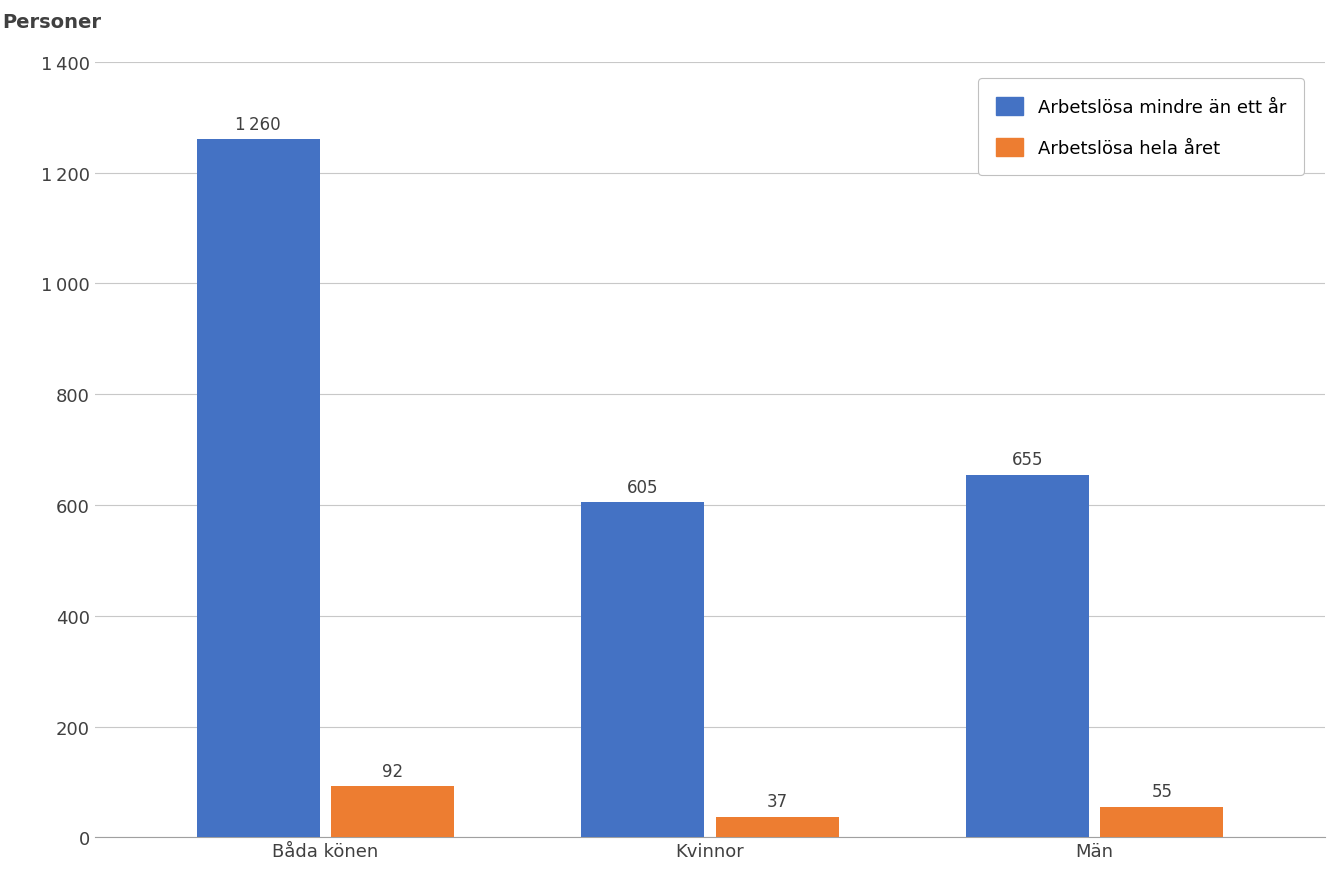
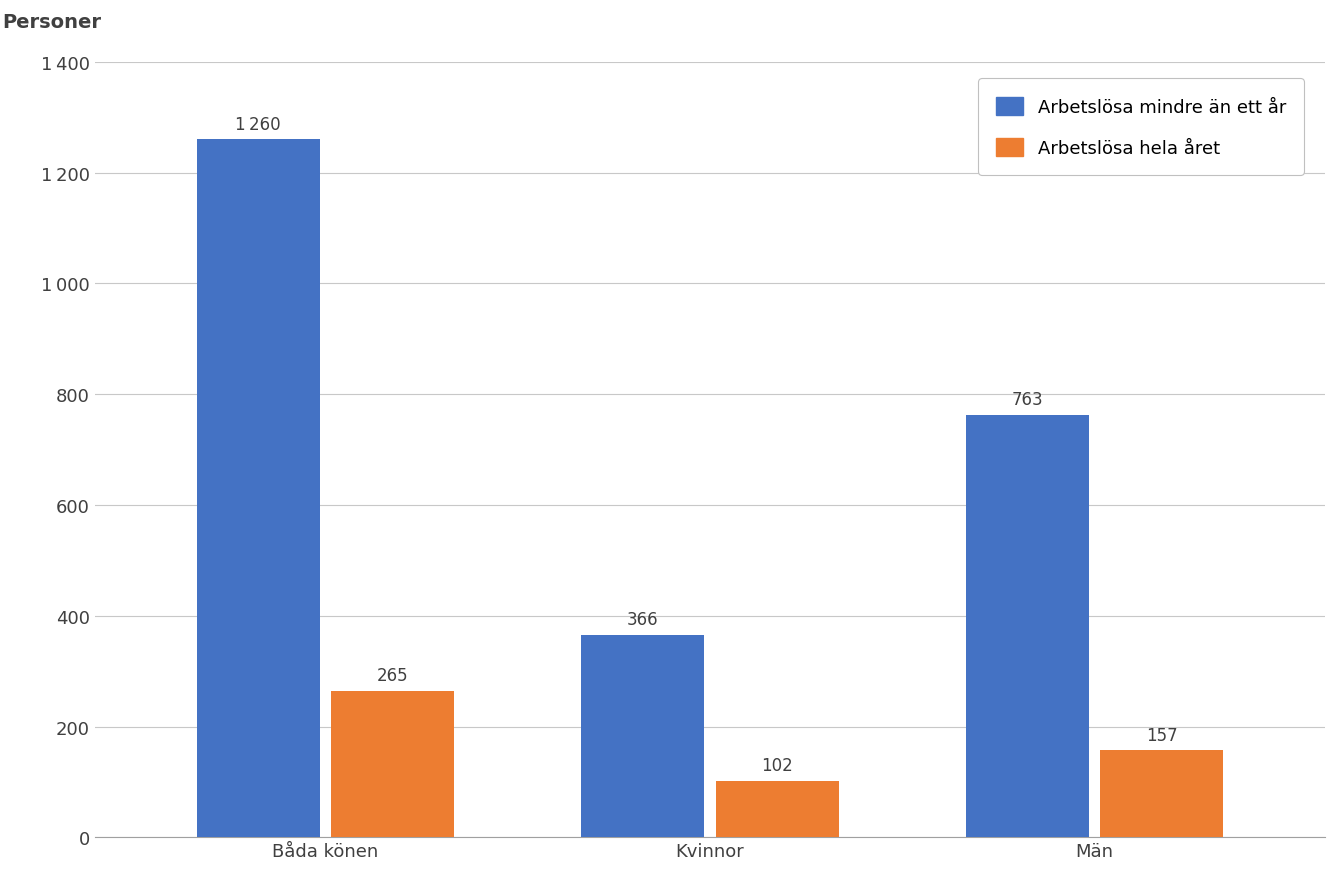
Arbetslösa hela året/Båda könen: 92 -> 265
Arbetslösa mindre än ett år/Kvinnor: 605 -> 366
Arbetslösa hela året/Kvinnor: 37 -> 102
Arbetslösa mindre än ett år/Män: 655 -> 763
Arbetslösa hela året/Män: 55 -> 157
